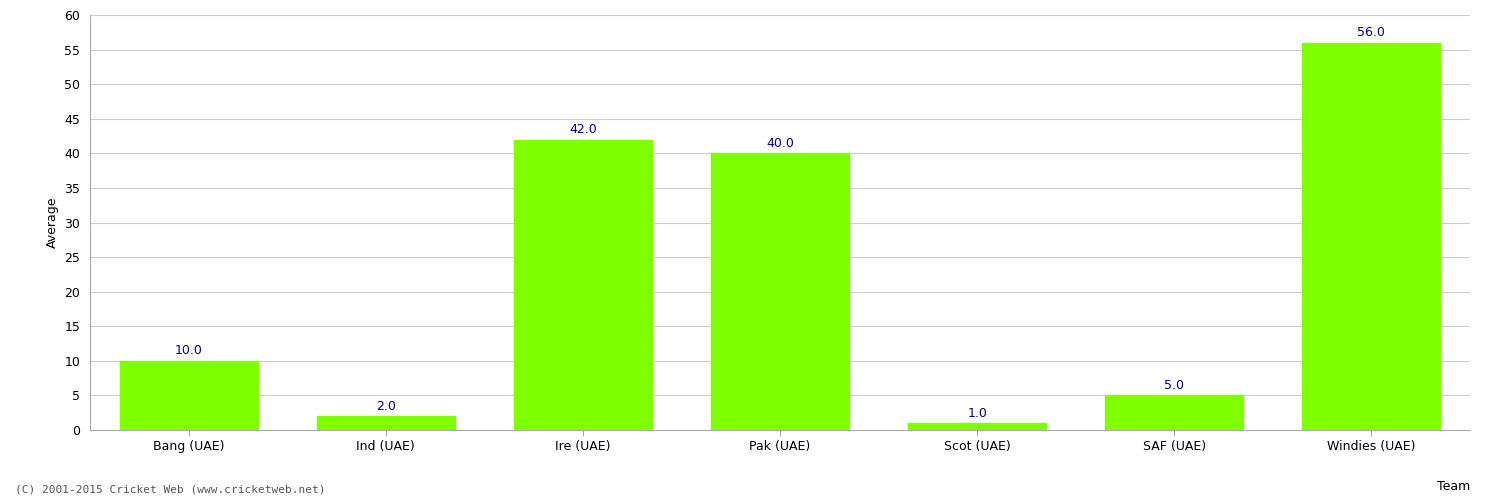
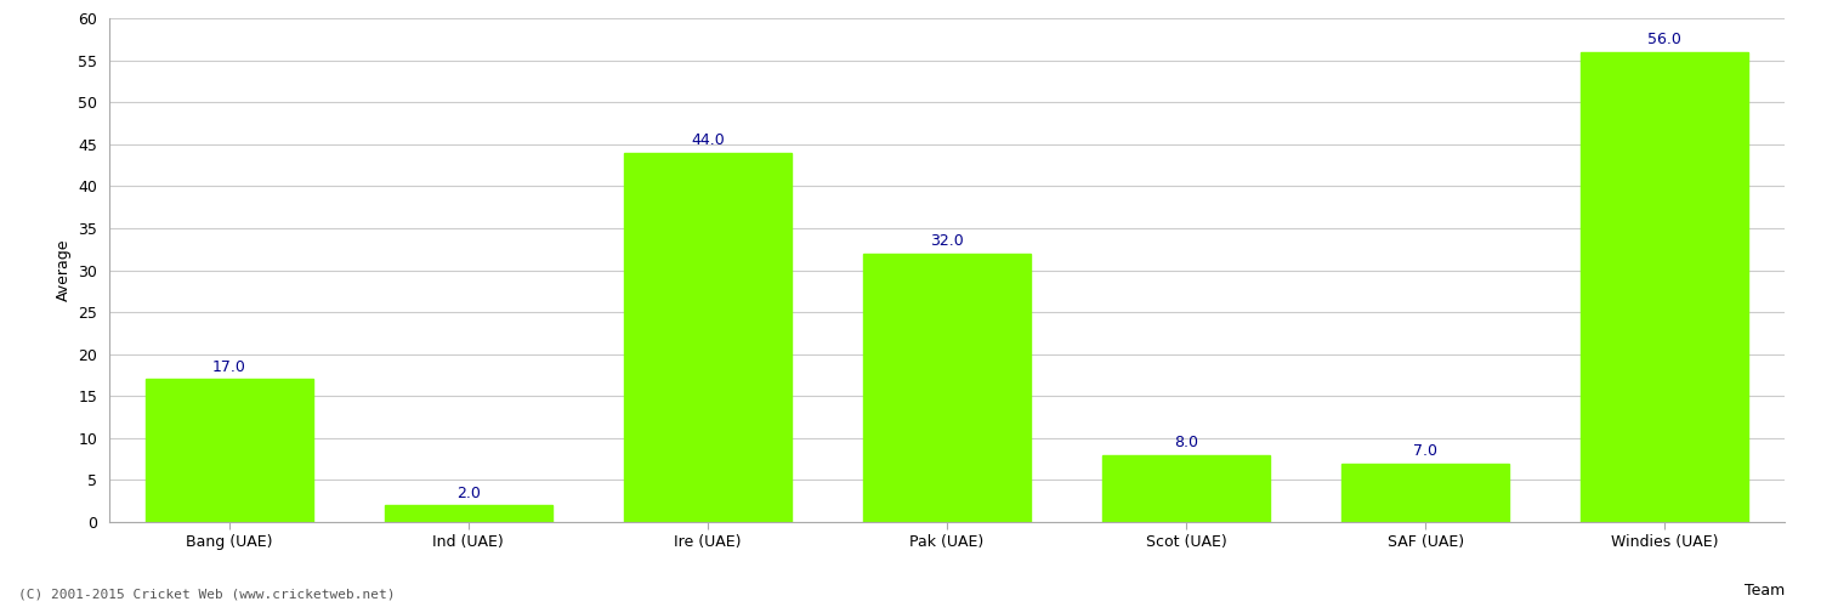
Bang (UAE): 10.0 -> 17.0
Ire (UAE): 42.0 -> 44.0
Pak (UAE): 40.0 -> 32.0
Scot (UAE): 1.0 -> 8.0
SAF (UAE): 5.0 -> 7.0
